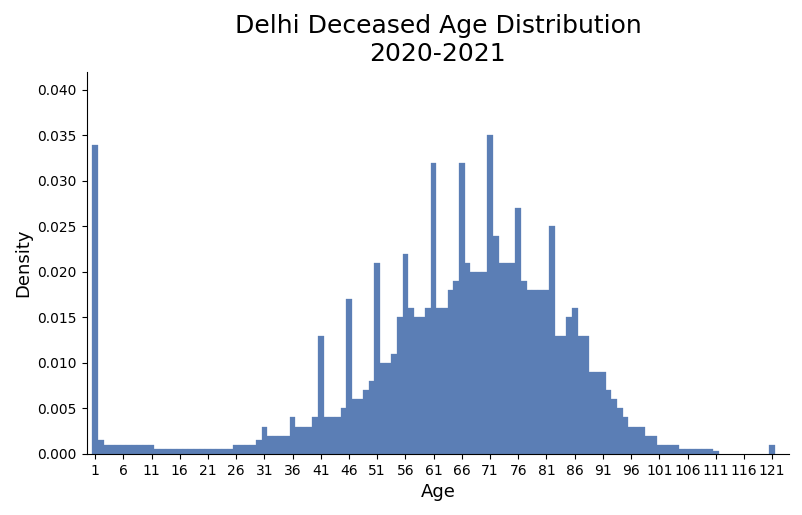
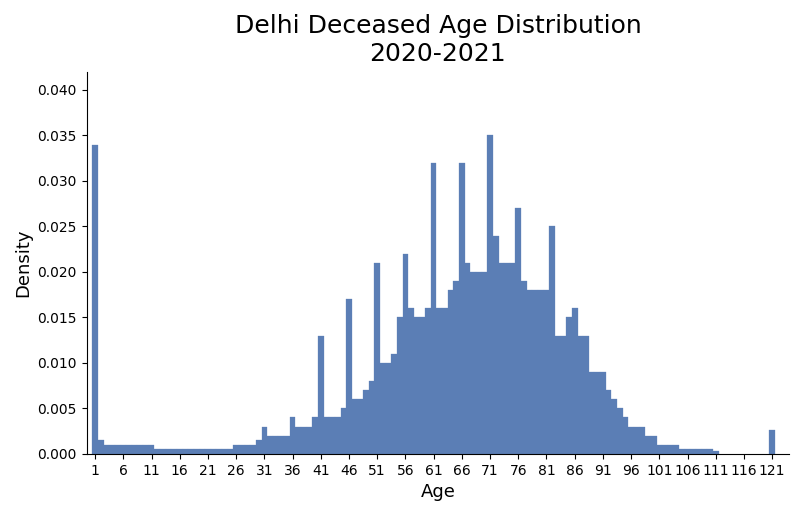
121: 0.0010 -> 0.0026
